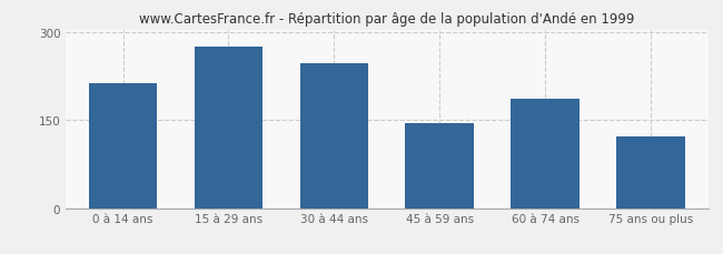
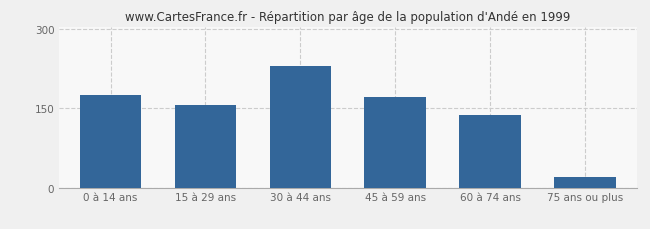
0 à 14 ans: 214 -> 175
15 à 29 ans: 276 -> 157
30 à 44 ans: 248 -> 231
45 à 59 ans: 146 -> 172
60 à 74 ans: 186 -> 138
75 ans ou plus: 122 -> 20
